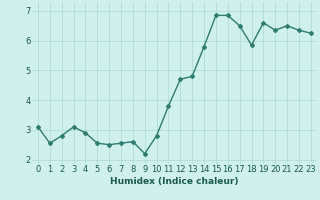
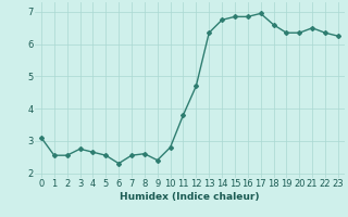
2: 2.80 -> 2.55
3: 3.10 -> 2.75
4: 2.90 -> 2.65
6: 2.50 -> 2.30
9: 2.20 -> 2.40
13: 4.80 -> 6.35
14: 5.80 -> 6.75
17: 6.50 -> 6.95
18: 5.85 -> 6.60
19: 6.60 -> 6.35
